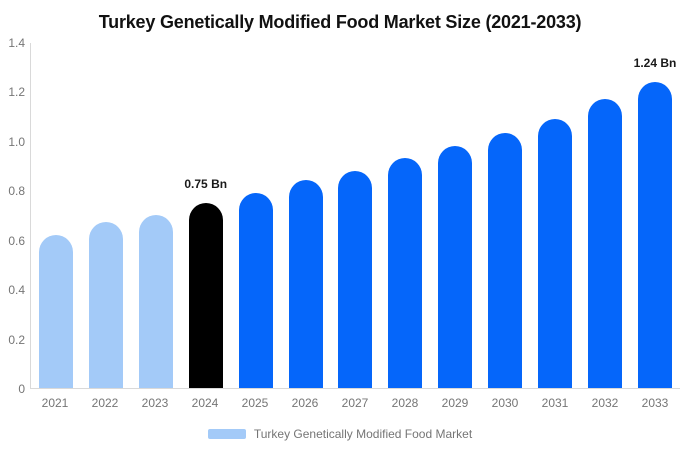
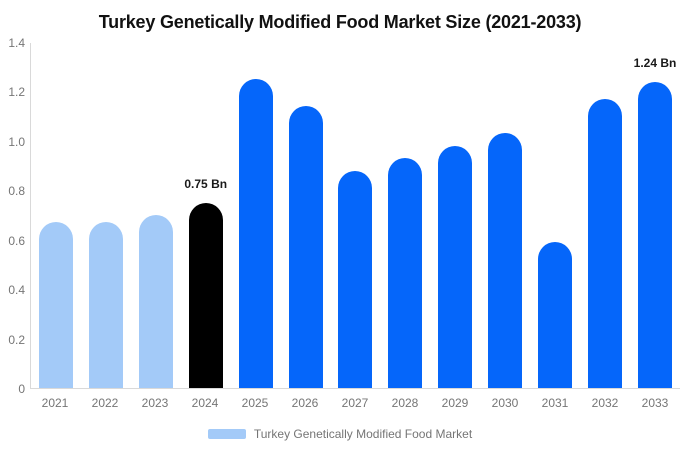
2021: 0.62 -> 0.67
2025: 0.79 -> 1.25
2026: 0.84 -> 1.14
2031: 1.09 -> 0.59
